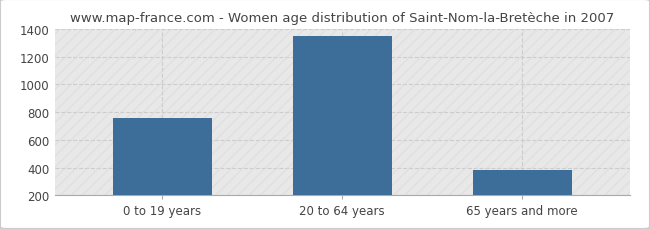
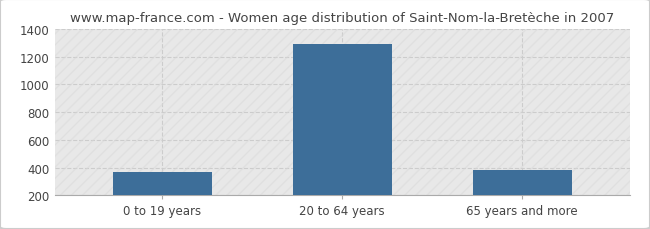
0 to 19 years: 760 -> 370
20 to 64 years: 1350 -> 1290
